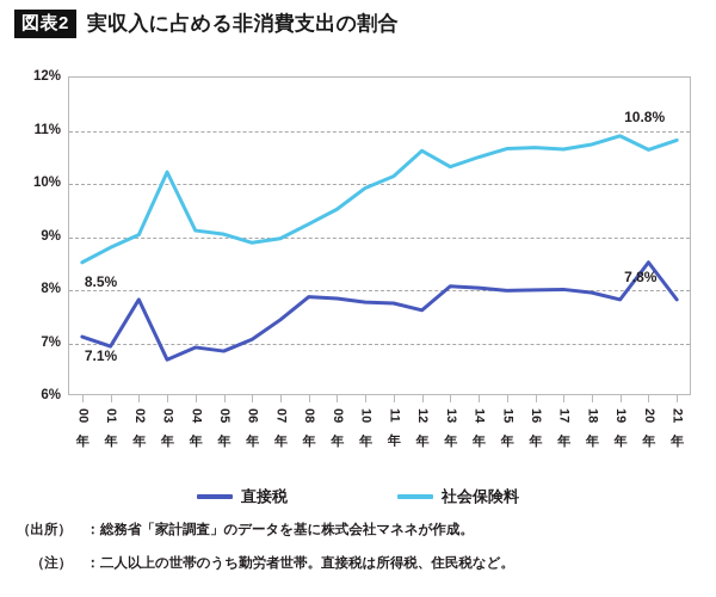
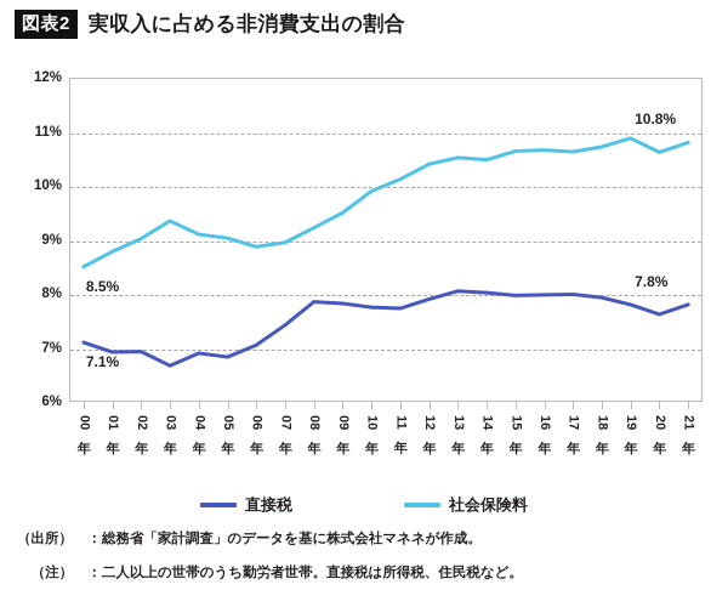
直接税/02年: 7.8% -> 6.9%
社会保険料/03年: 10.2% -> 9.3%
直接税/12年: 7.6% -> 7.9%
社会保険料/12年: 10.6% -> 10.4%
社会保険料/13年: 10.3% -> 10.5%
直接税/20年: 8.5% -> 7.6%
